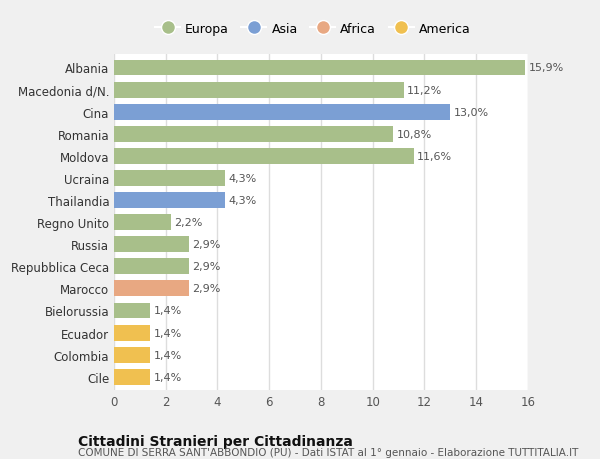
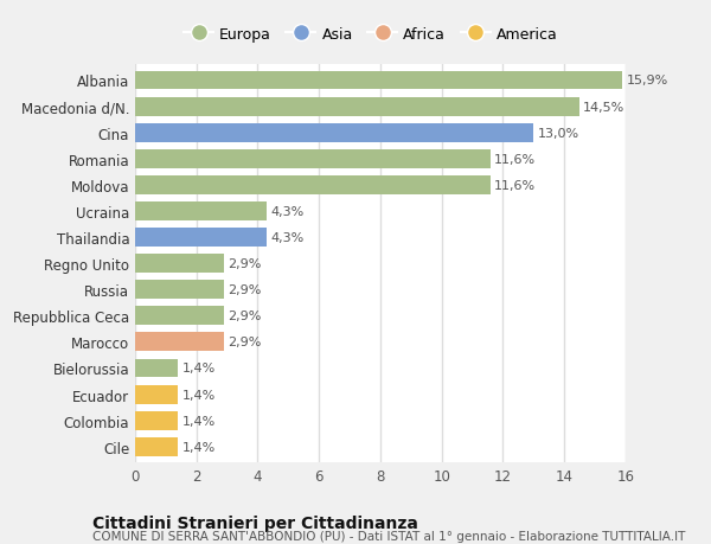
Macedonia d/N.: 11,2% -> 14,5%
Romania: 10,8% -> 11,6%
Regno Unito: 2,2% -> 2,9%
